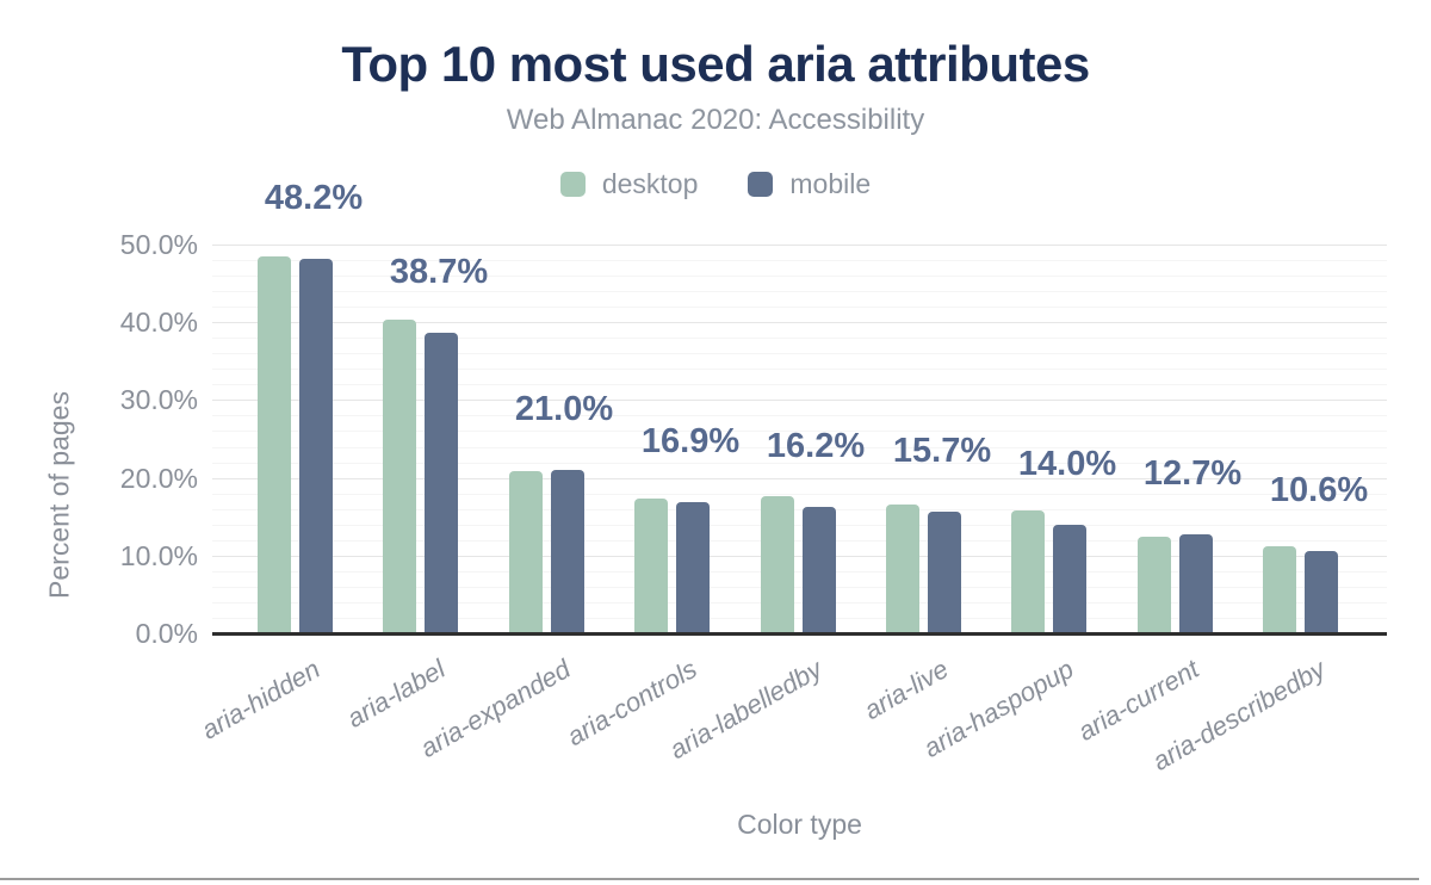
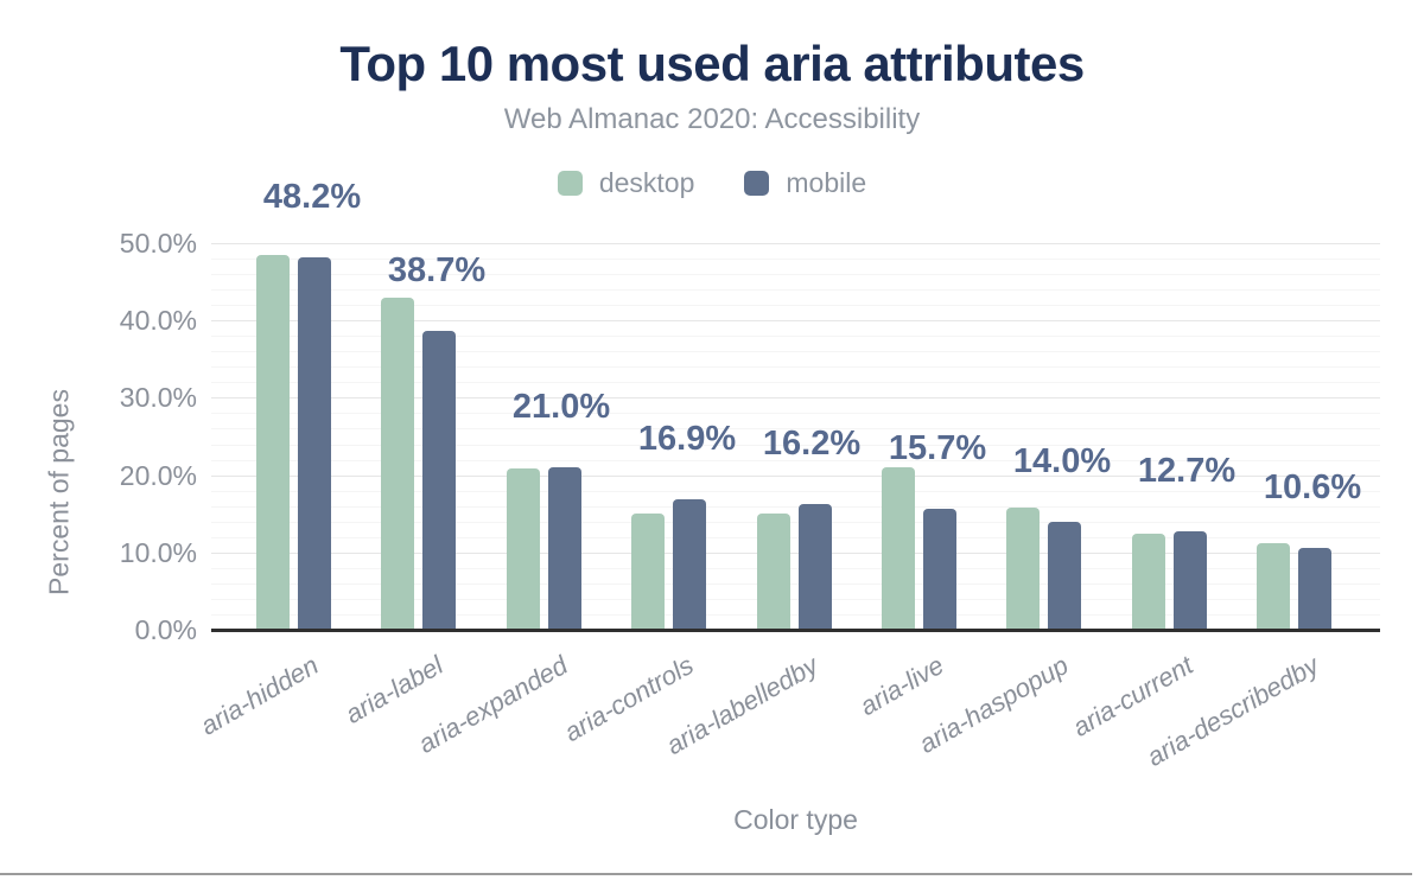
desktop/aria-label: 40% -> 43%
desktop/aria-controls: 17% -> 15%
desktop/aria-labelledby: 18% -> 15%
desktop/aria-live: 17% -> 21%
